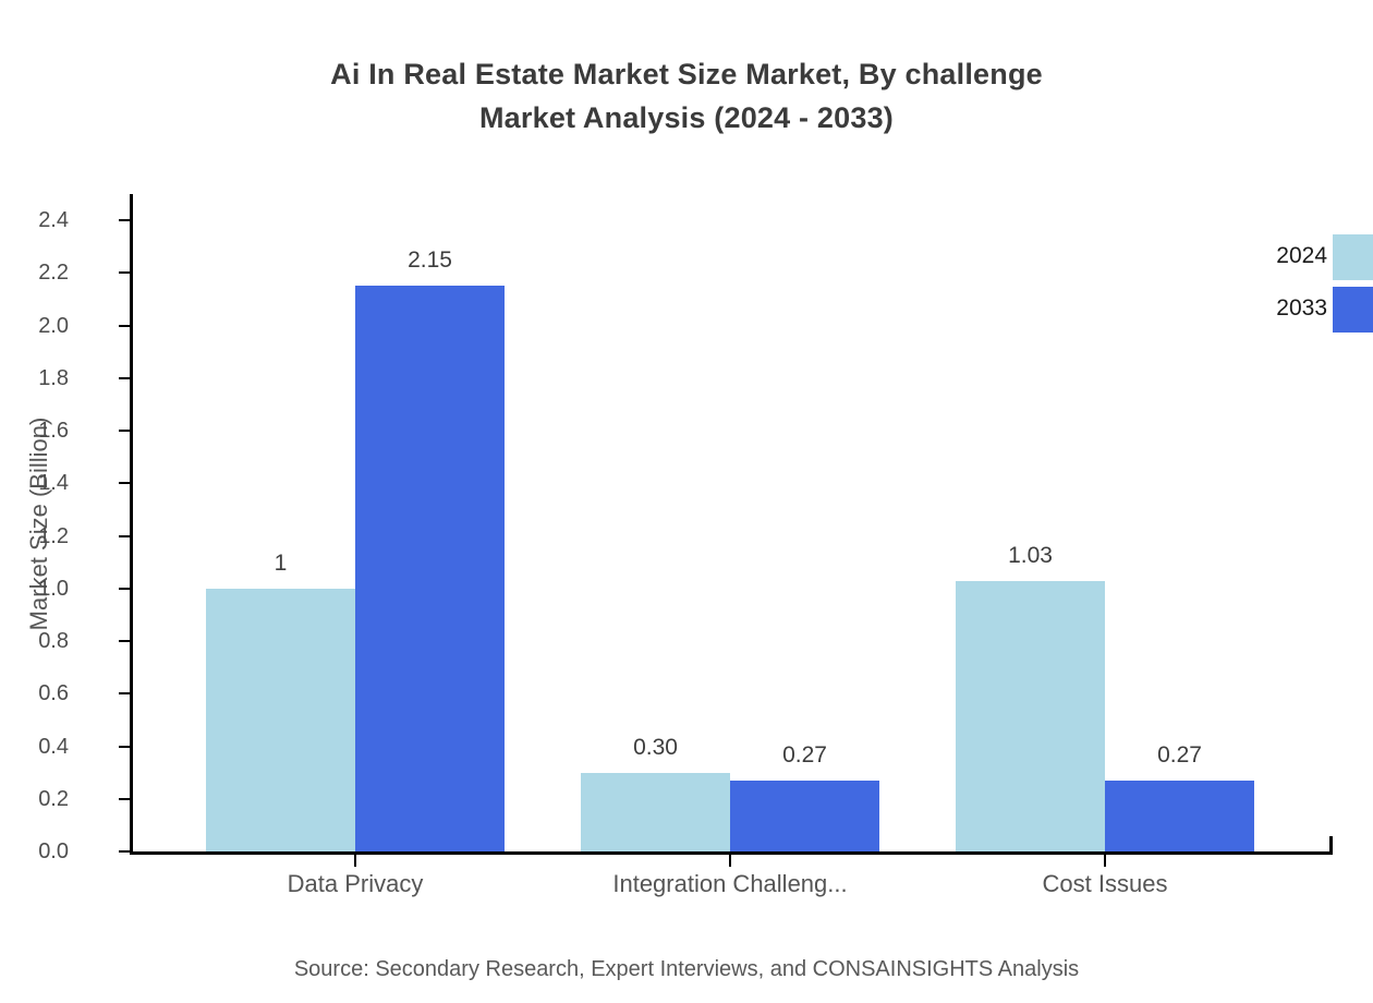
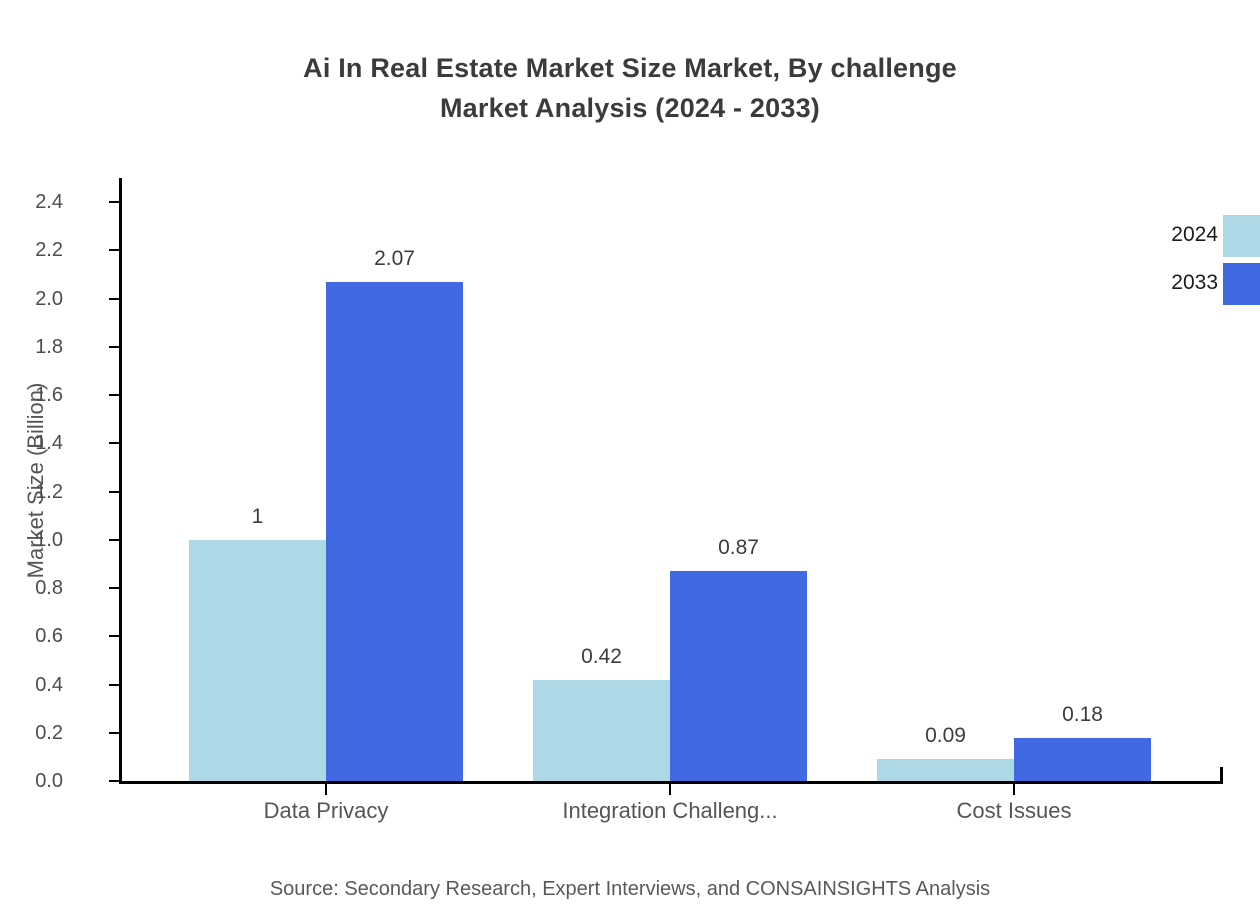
2033/Data Privacy: 2.15 -> 2.07
2024/Integration Challeng...: 0.30 -> 0.42
2033/Integration Challeng...: 0.27 -> 0.87
2024/Cost Issues: 1.03 -> 0.09
2033/Cost Issues: 0.27 -> 0.18
